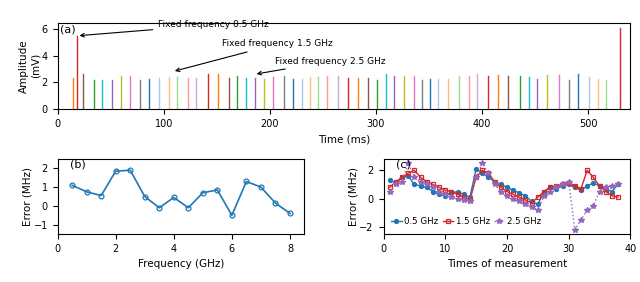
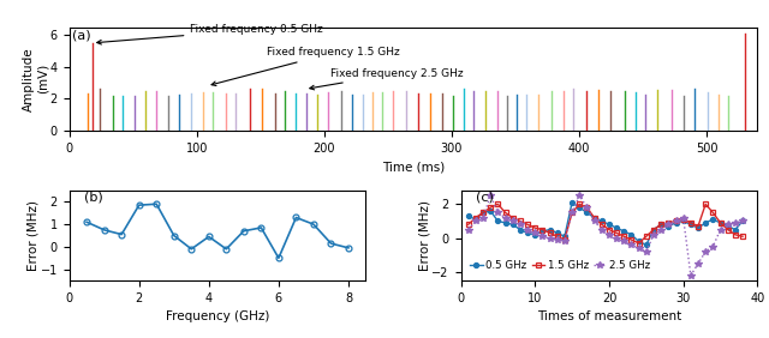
8: -0.4 -> -0.1
